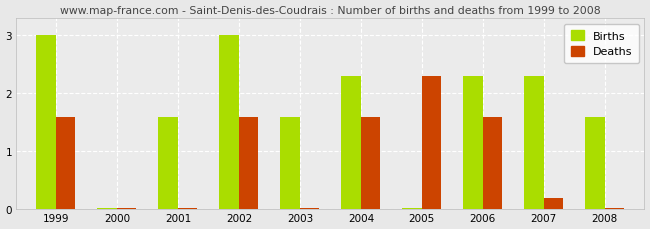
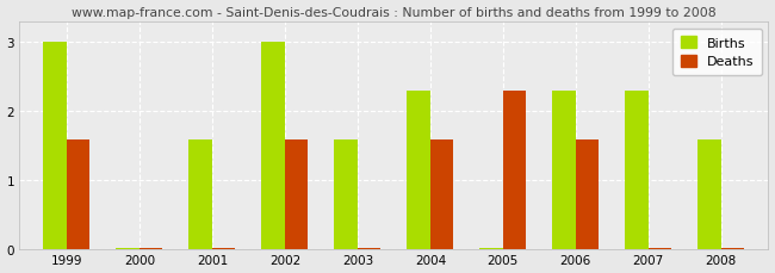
Deaths/2007: 0.20 -> 0.03
